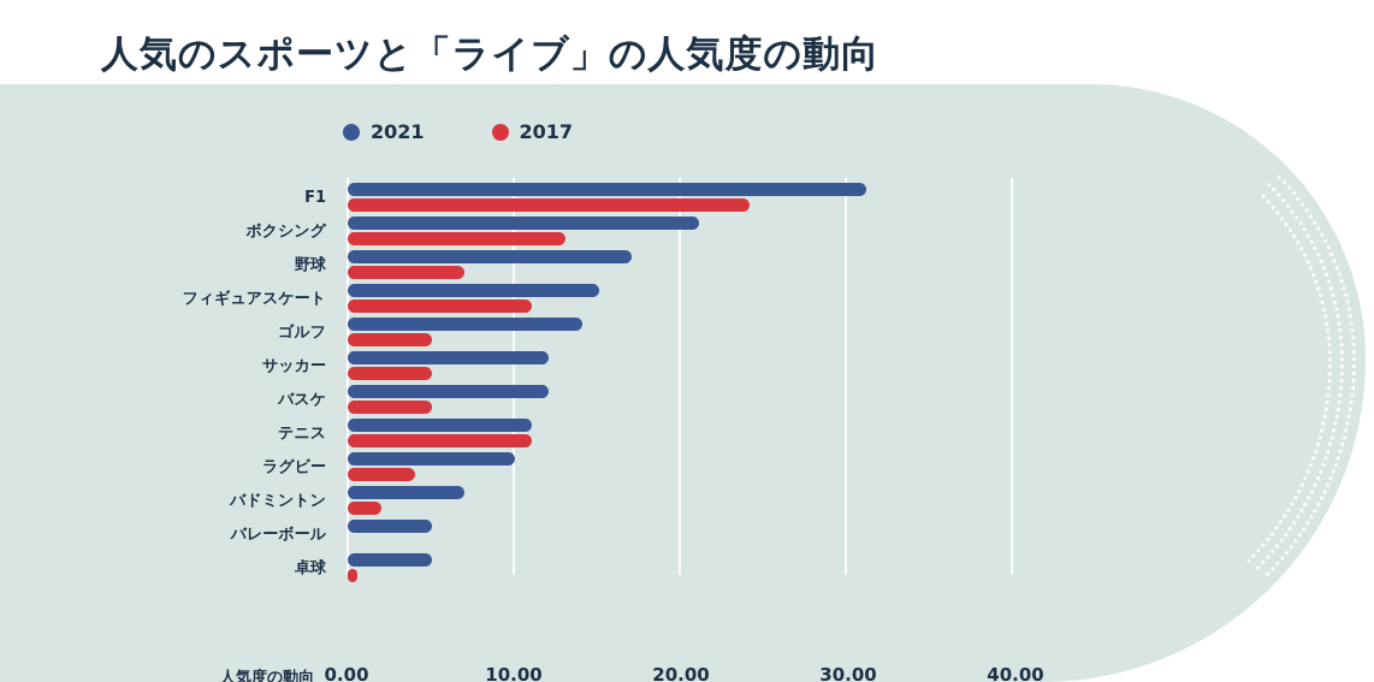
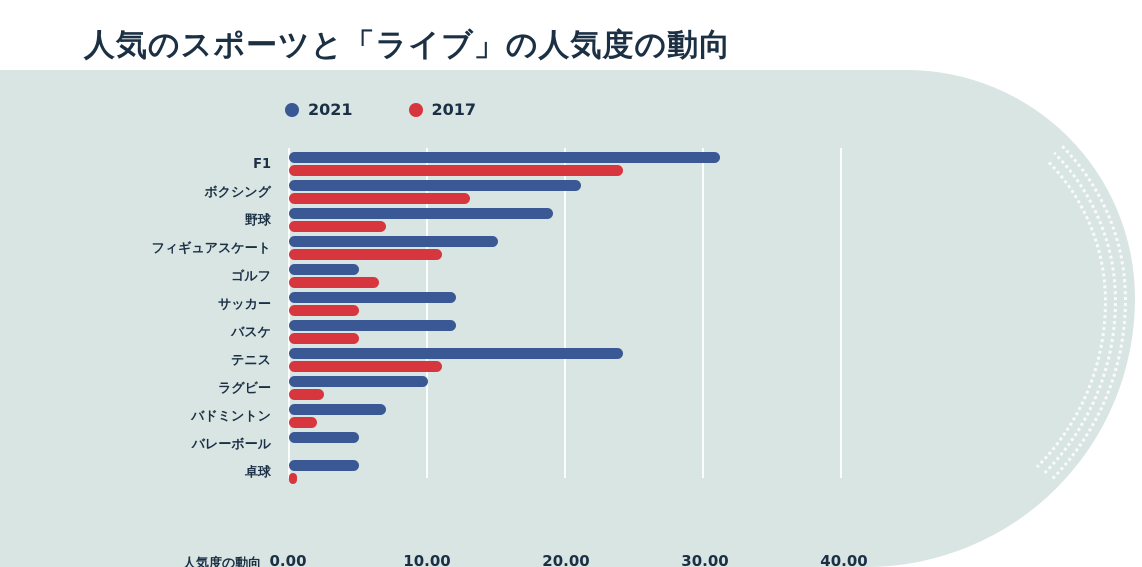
2021/野球: 17 -> 19
2021/ゴルフ: 14 -> 5
2017/ゴルフ: 5.0 -> 6.5
2021/テニス: 11 -> 24
2017/ラグビー: 4.0 -> 2.5
